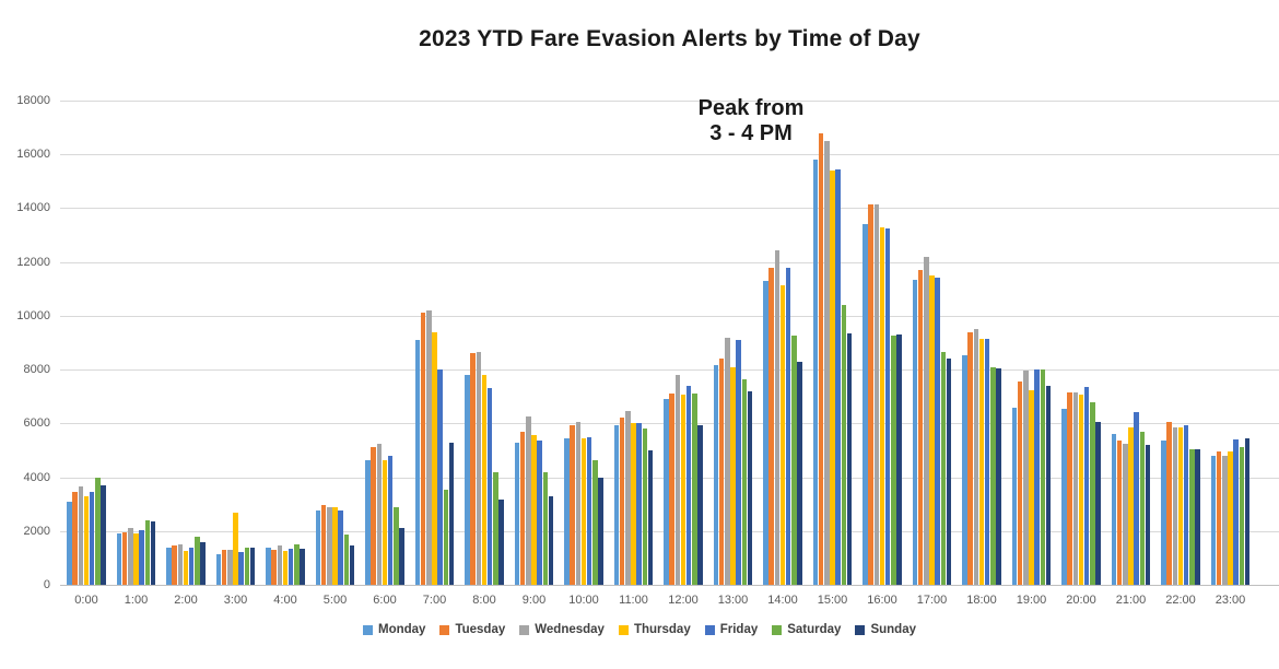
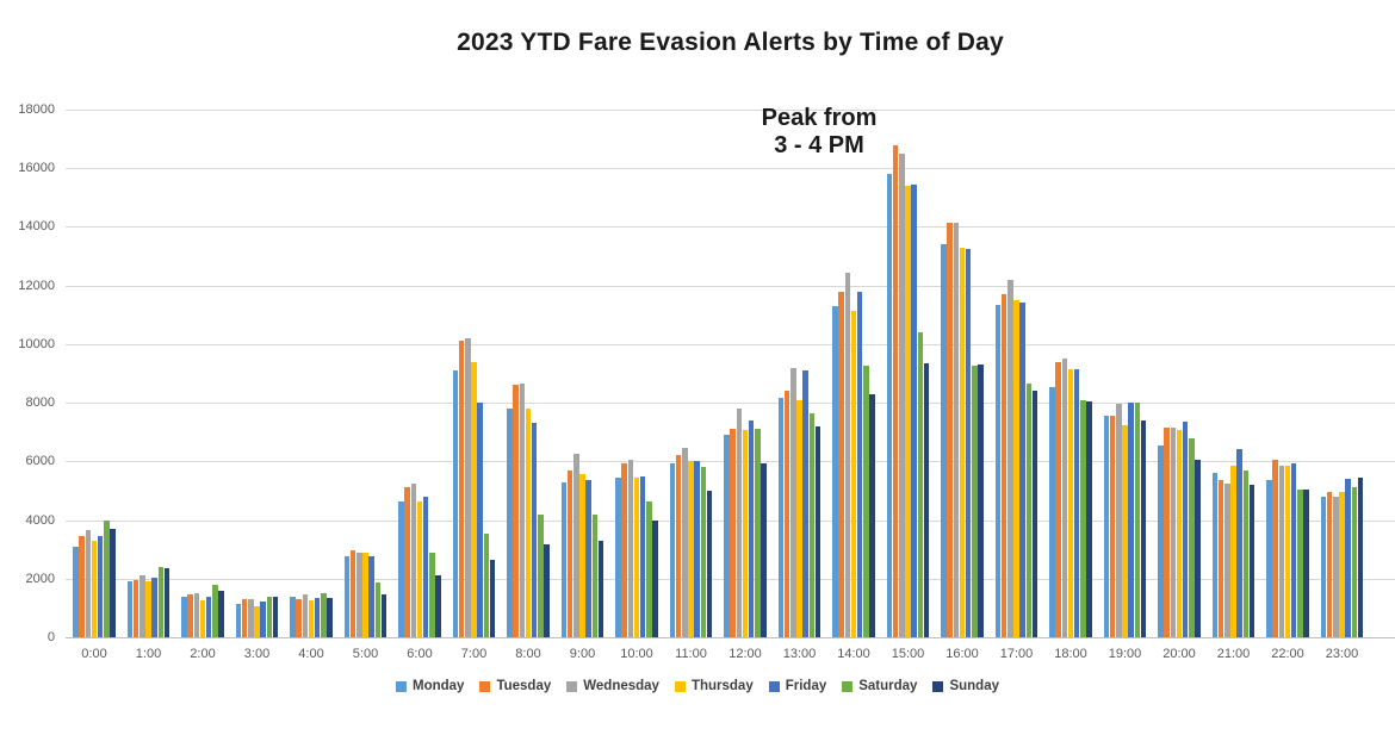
Thursday/3:00: 2700 -> 1000
Sunday/7:00: 5300 -> 2600
Monday/19:00: 6600 -> 7600
